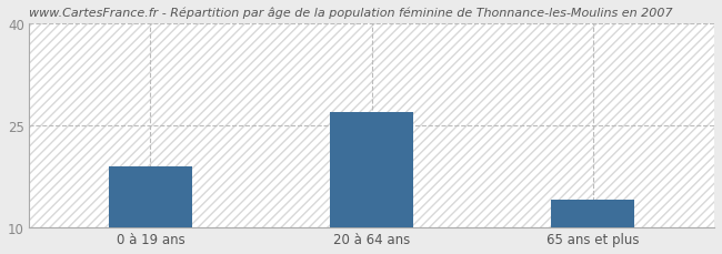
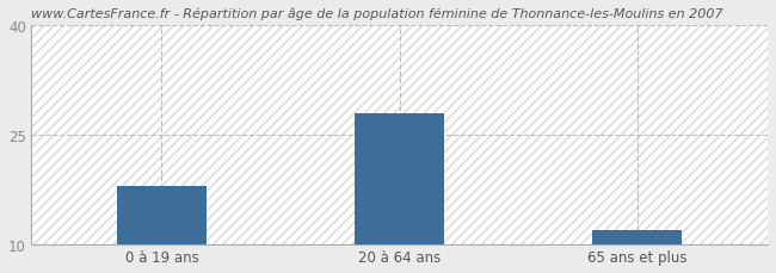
0 à 19 ans: 19 -> 18
20 à 64 ans: 27 -> 28
65 ans et plus: 14 -> 12
